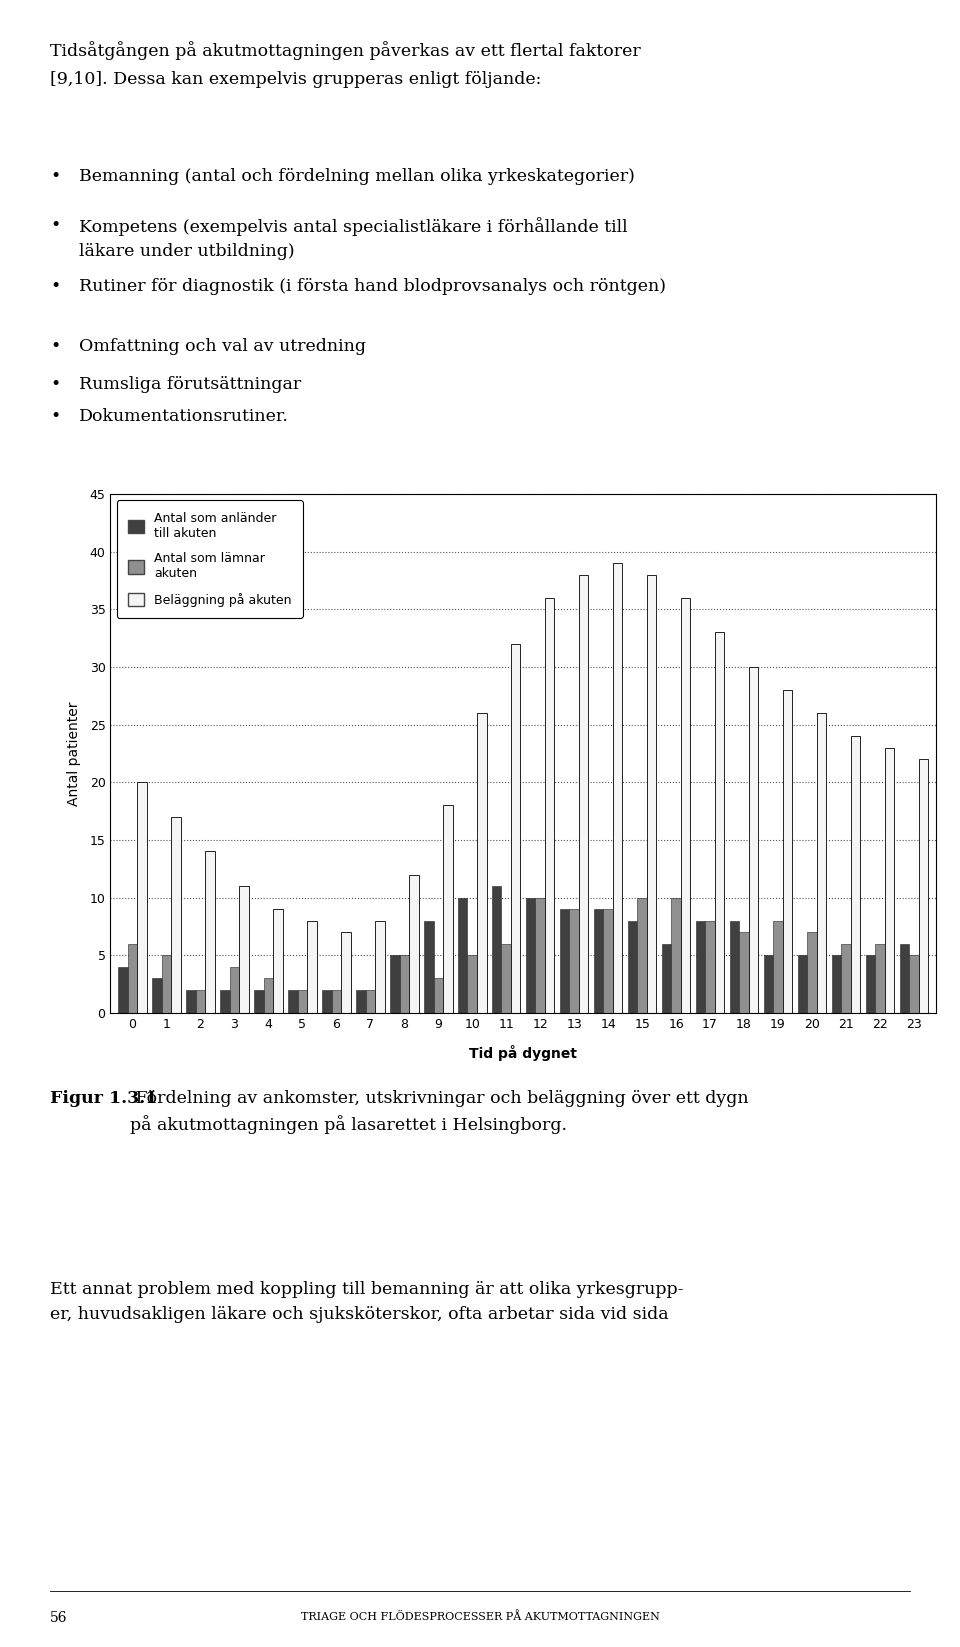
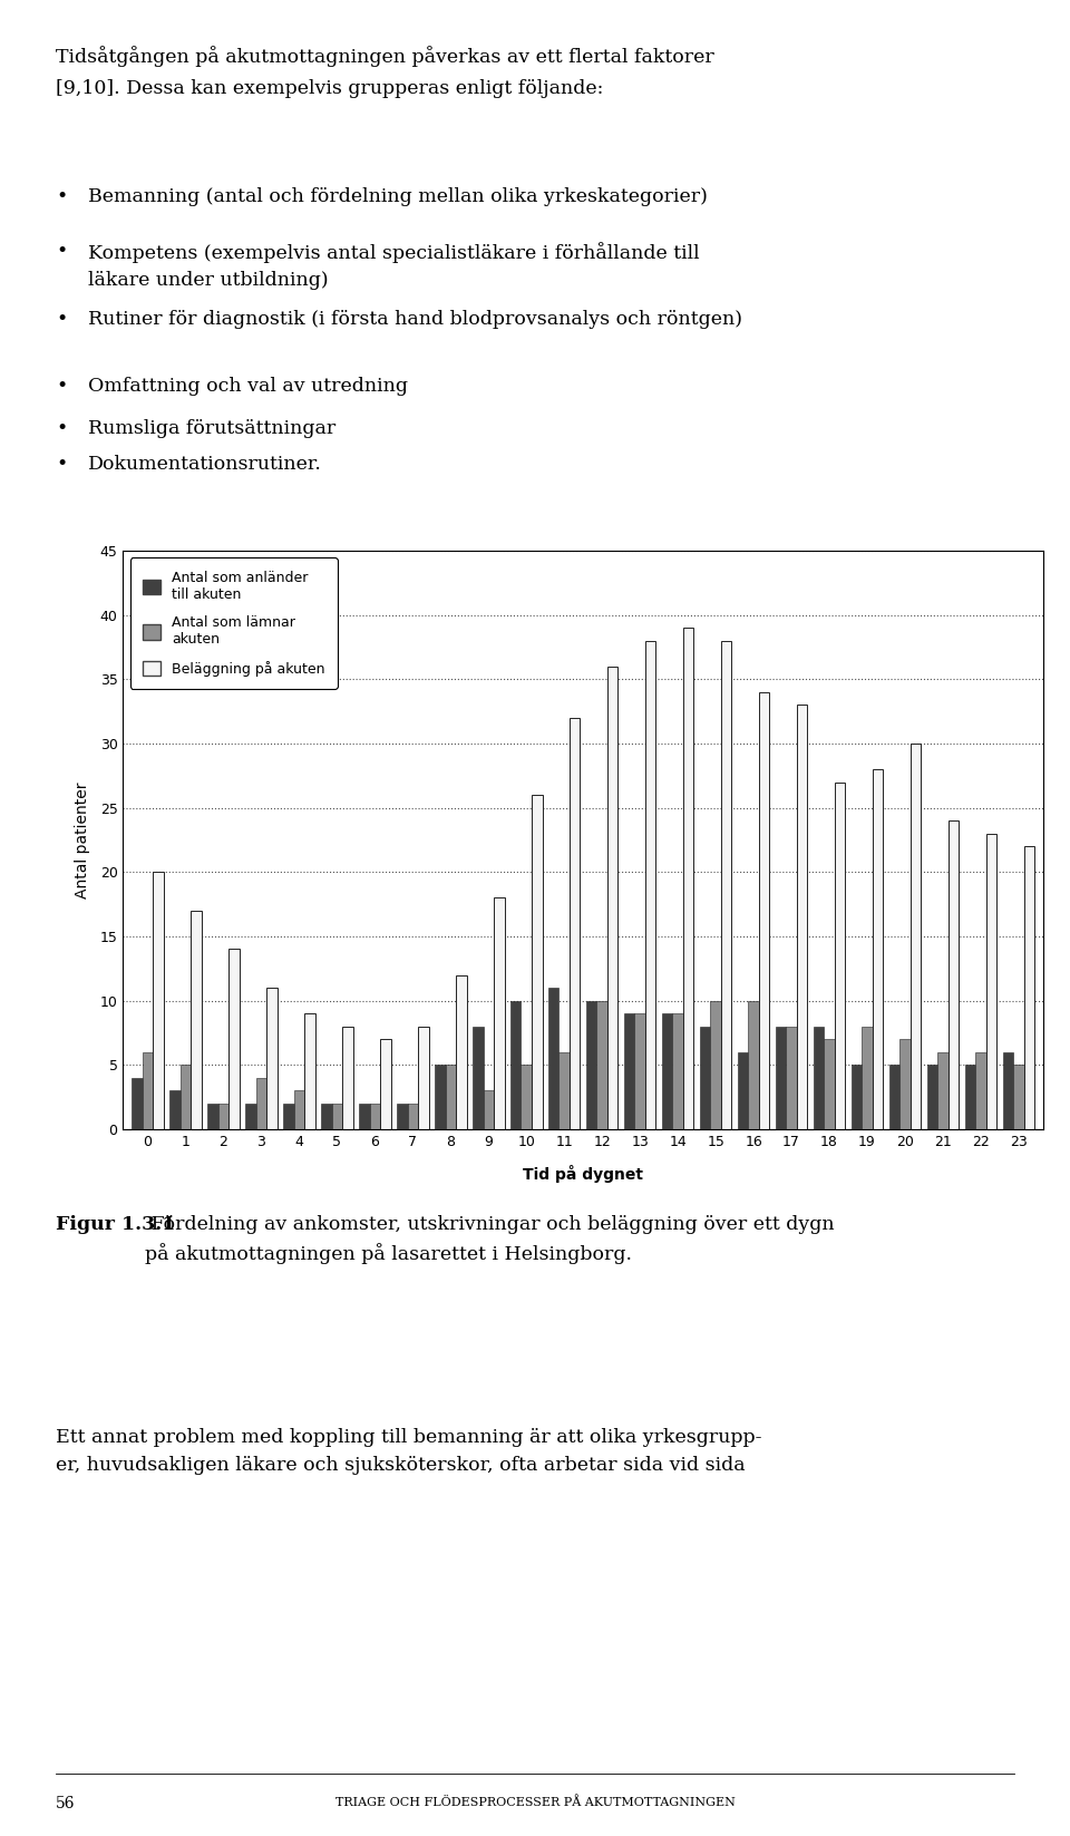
Beläggning på akuten/16: 36 -> 34
Beläggning på akuten/18: 30 -> 27
Beläggning på akuten/20: 26 -> 30
